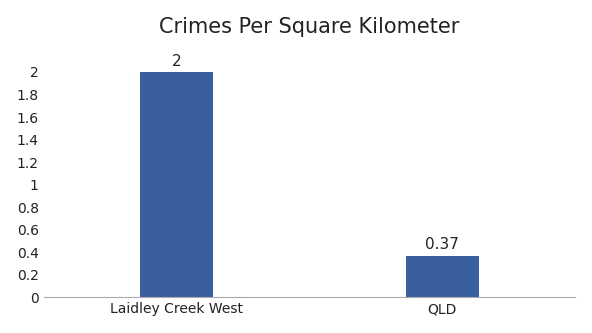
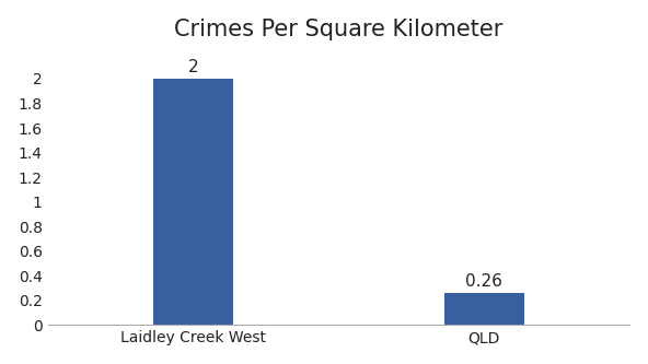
QLD: 0.37 -> 0.26
